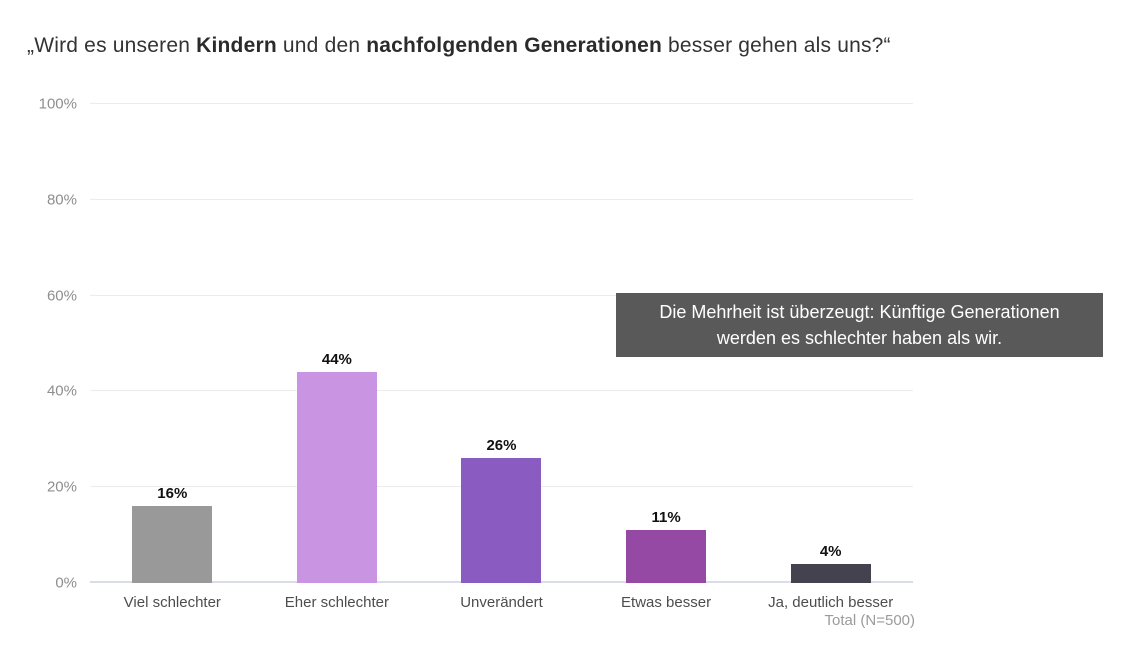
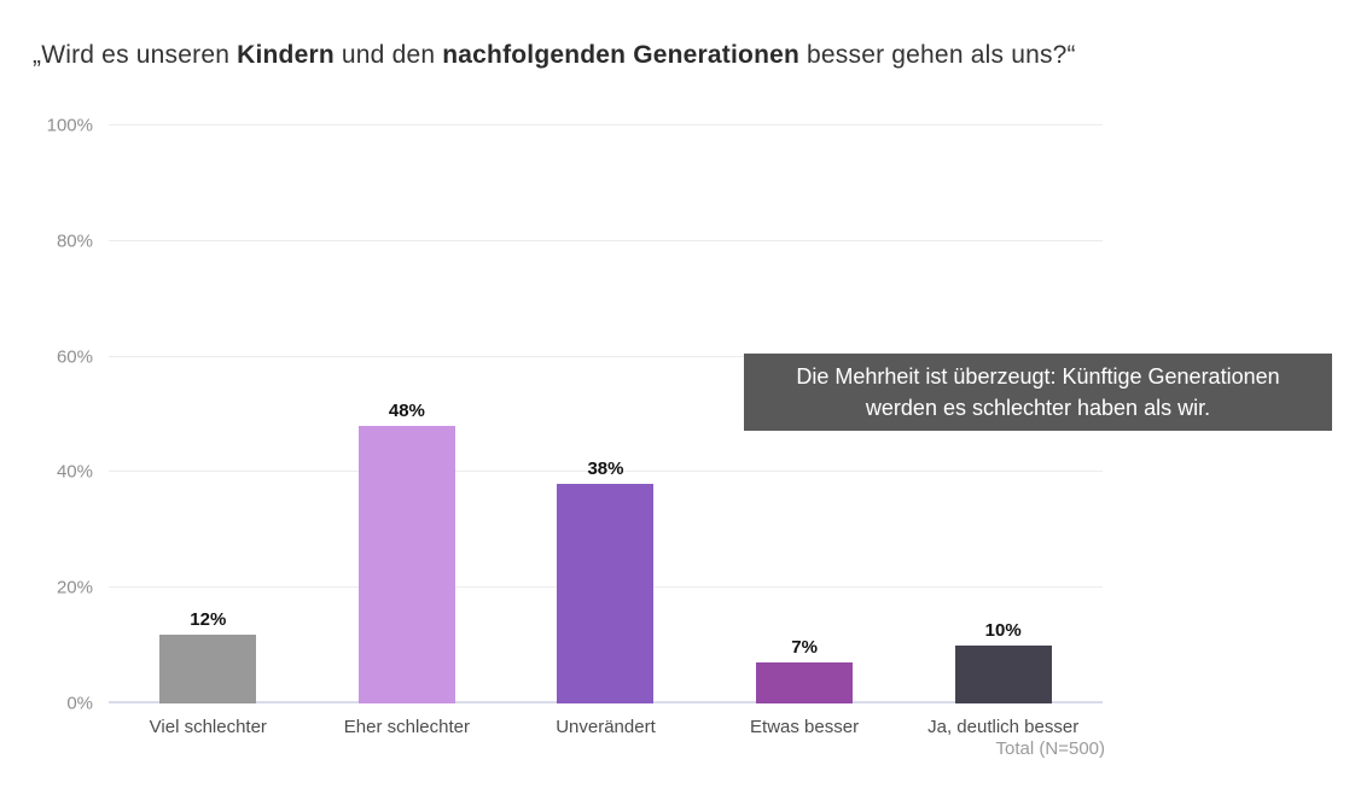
Viel schlechter: 16% -> 12%
Eher schlechter: 44% -> 48%
Unverändert: 26% -> 38%
Etwas besser: 11% -> 7%
Ja, deutlich besser: 4% -> 10%
